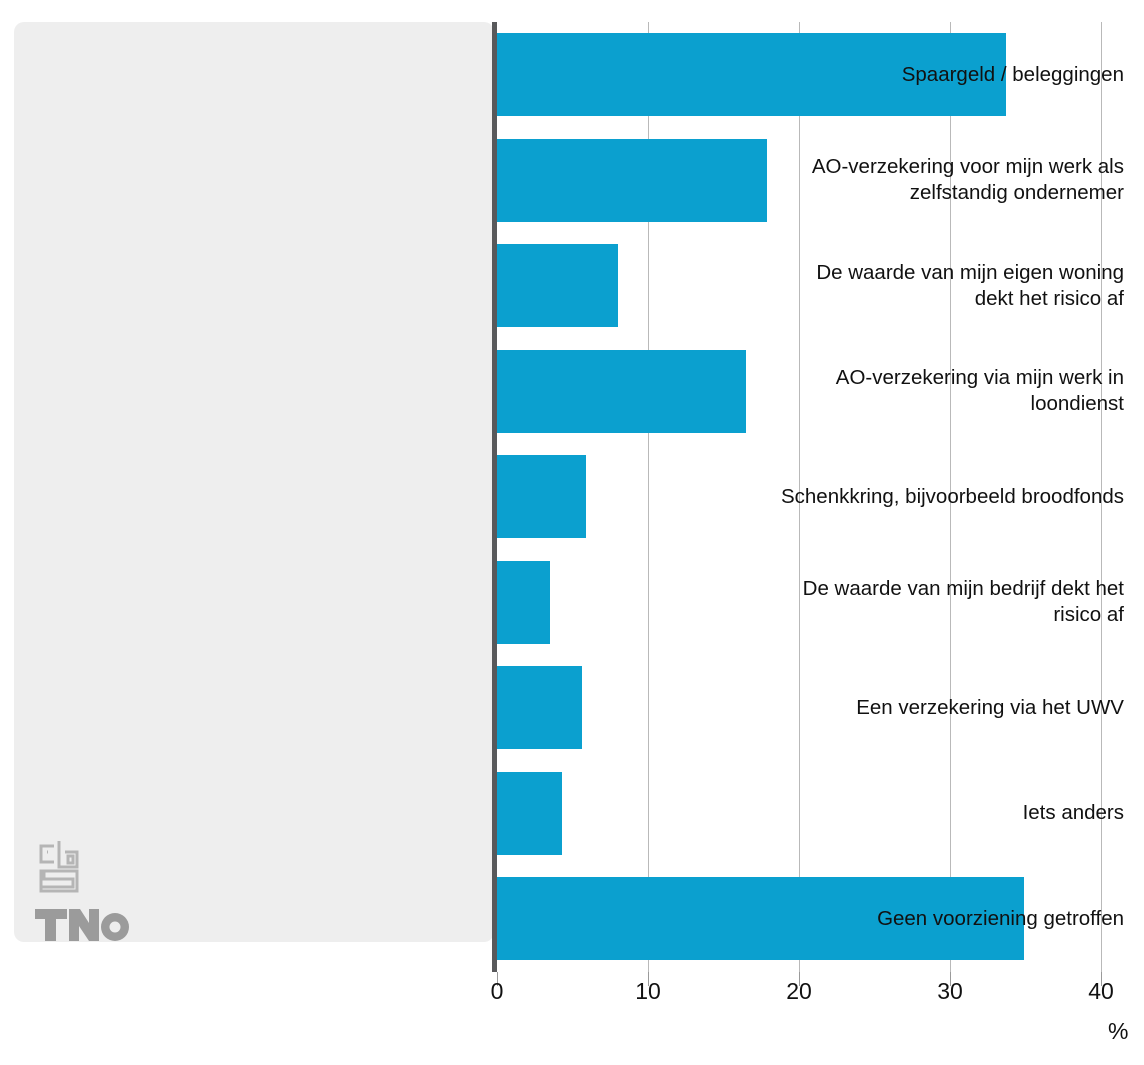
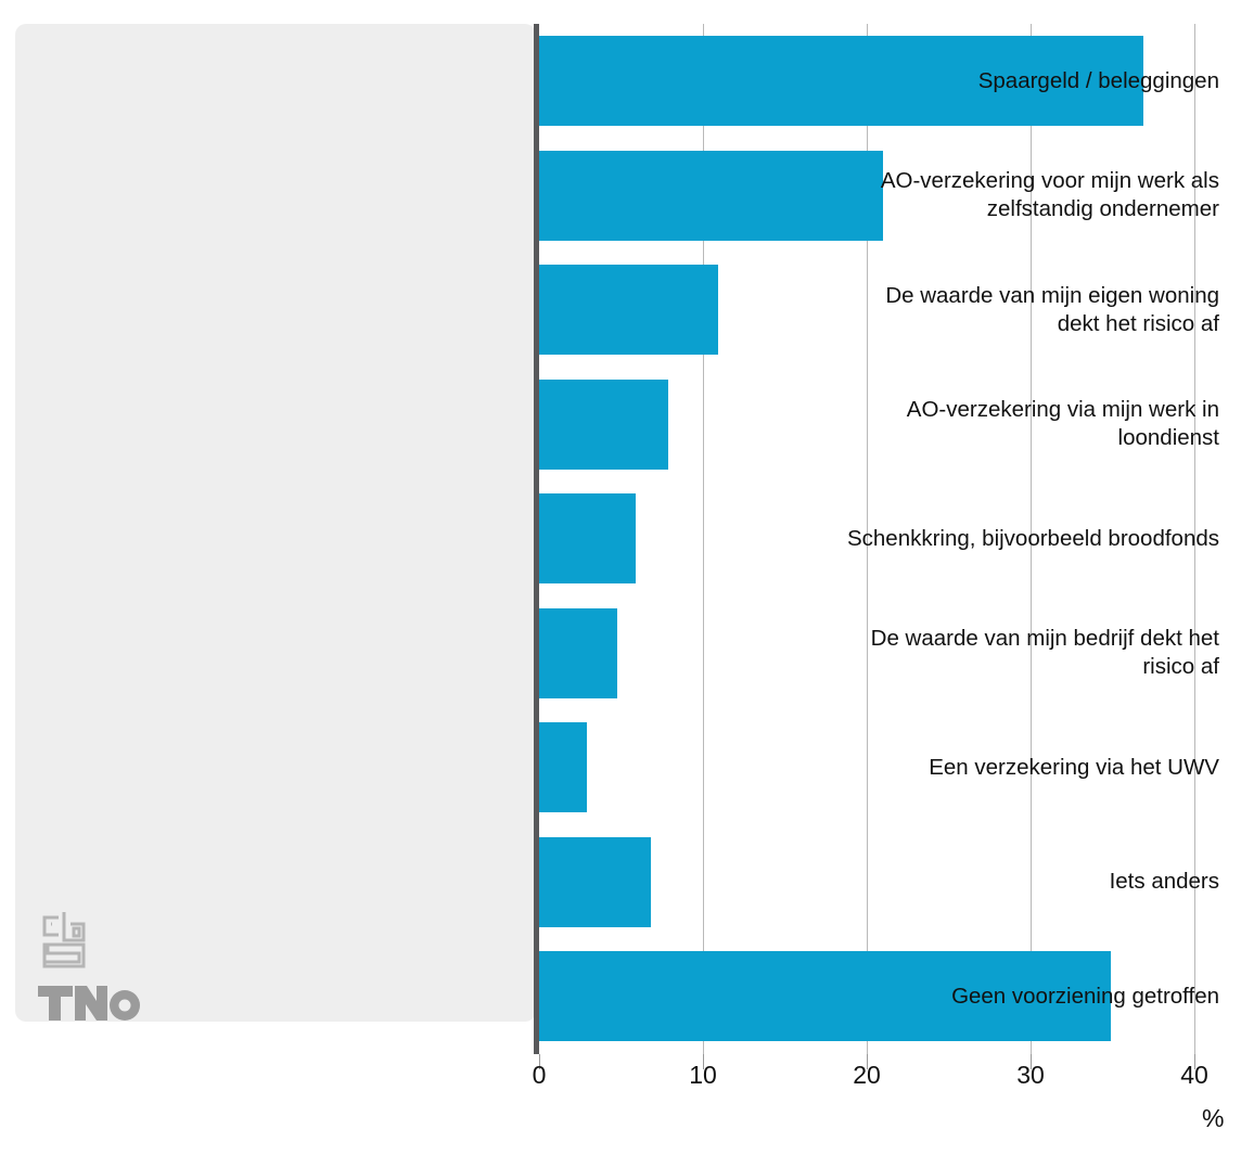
Spaargeld / beleggingen: 33.7 -> 36.9
AO-verzekering voor mijn werk als zelfstandig ondernemer: 17.9 -> 21.0
De waarde van mijn eigen woning dekt het risico af: 8.0 -> 10.9
AO-verzekering via mijn werk in loondienst: 16.5 -> 7.9
De waarde van mijn bedrijf dekt het risico af: 3.5 -> 4.8
Een verzekering via het UWV: 5.6 -> 2.9
Iets anders: 4.3 -> 6.8
